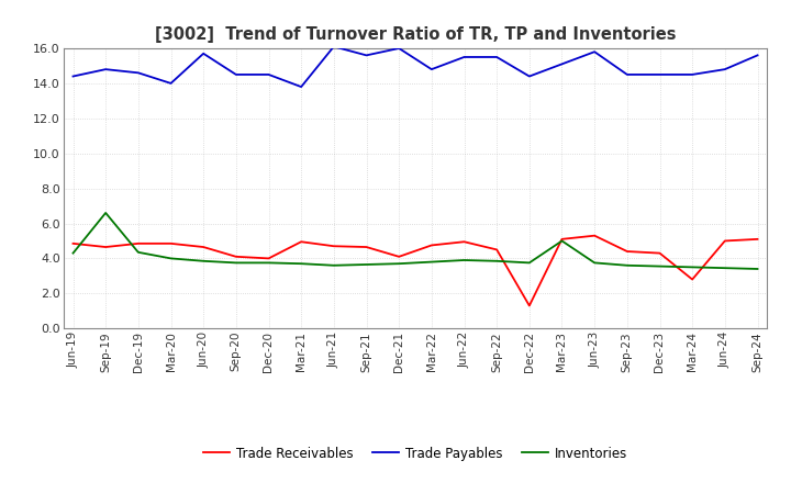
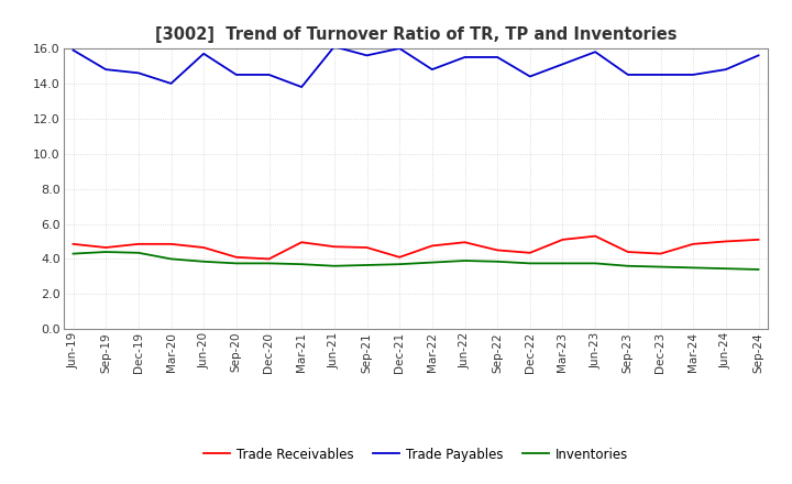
Trade Payables/Jun-19: 14.4 -> 15.9
Inventories/Sep-19: 6.6 -> 4.4
Trade Receivables/Dec-22: 1.3 -> 4.3
Inventories/Mar-23: 5.0 -> 3.8
Trade Receivables/Mar-24: 2.8 -> 4.8
